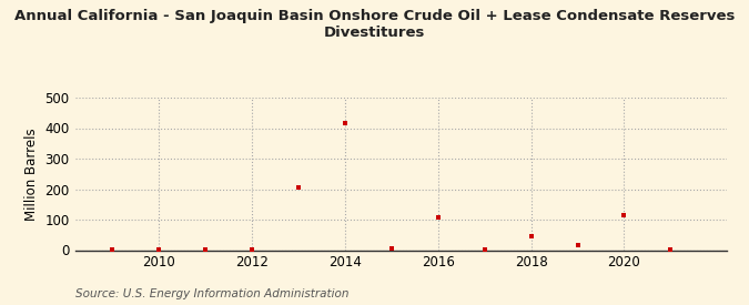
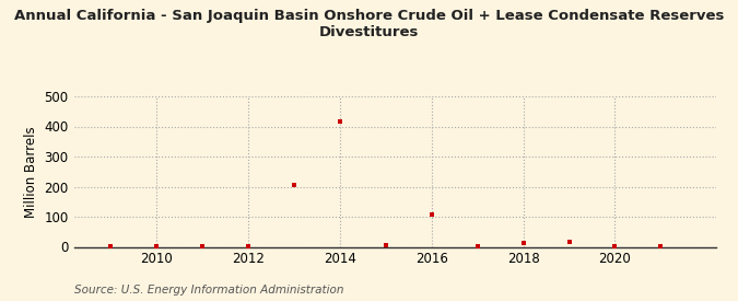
2018: 45 -> 13
2020: 115 -> 3
